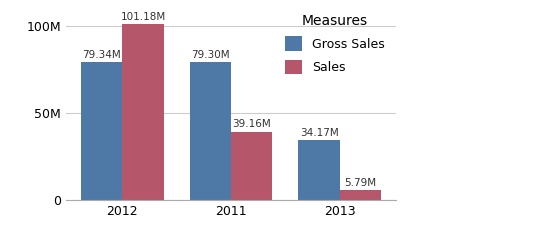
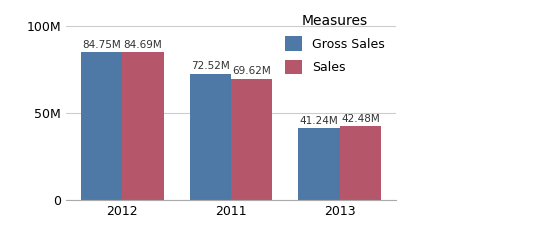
Gross Sales/2012: 79.34M -> 84.75M
Sales/2012: 101.18M -> 84.69M
Gross Sales/2011: 79.30M -> 72.52M
Sales/2011: 39.16M -> 69.62M
Gross Sales/2013: 34.17M -> 41.24M
Sales/2013: 5.79M -> 42.48M
